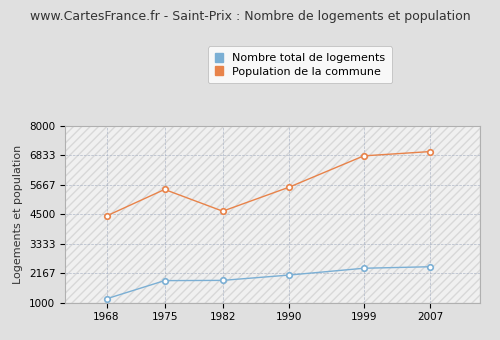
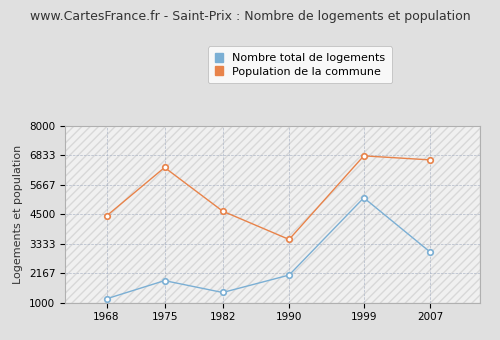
Population de la commune/1975: 5480 -> 6350
Nombre total de logements/1982: 1880 -> 1400
Population de la commune/1990: 5570 -> 3500
Nombre total de logements/1999: 2360 -> 5150
Nombre total de logements/2007: 2420 -> 3000
Population de la commune/2007: 6980 -> 6650
